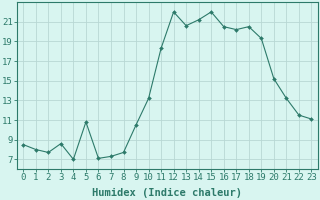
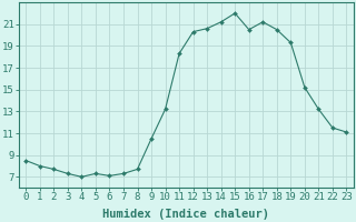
3: 8.6 -> 7.3
5: 10.8 -> 7.3
12: 22.0 -> 20.3
17: 20.2 -> 21.2
